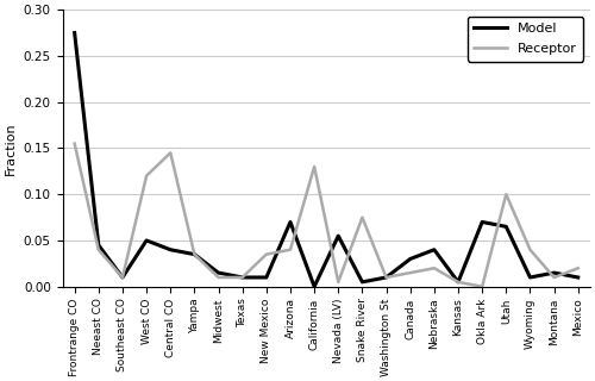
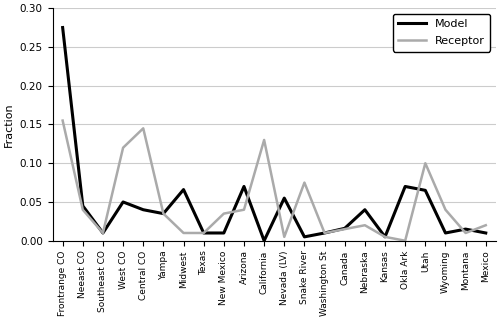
Model/Midwest: 0.015 -> 0.066
Model/Canada: 0.030 -> 0.016
